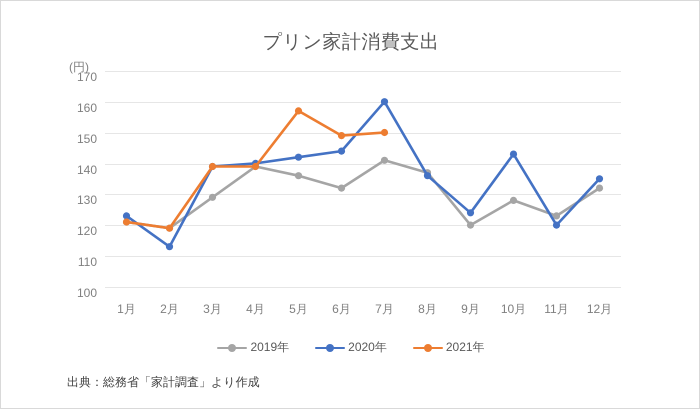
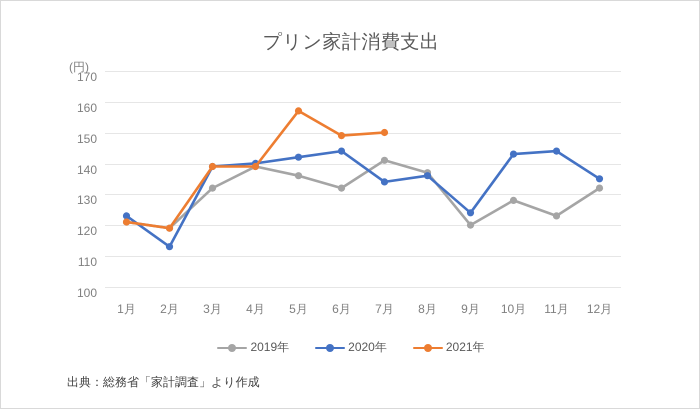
2019年/3月: 131 -> 134
2020年/7月: 162 -> 136
2020年/11月: 122 -> 146
